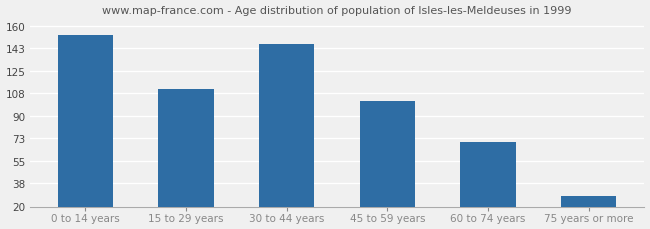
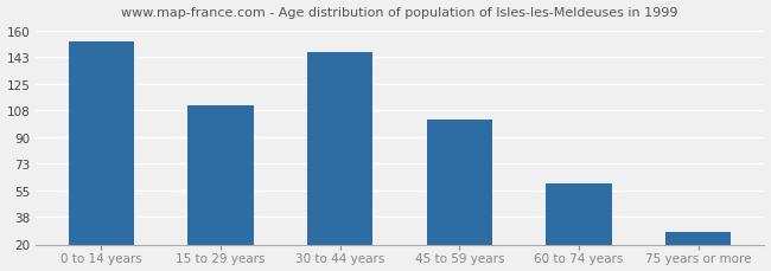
60 to 74 years: 70 -> 60
